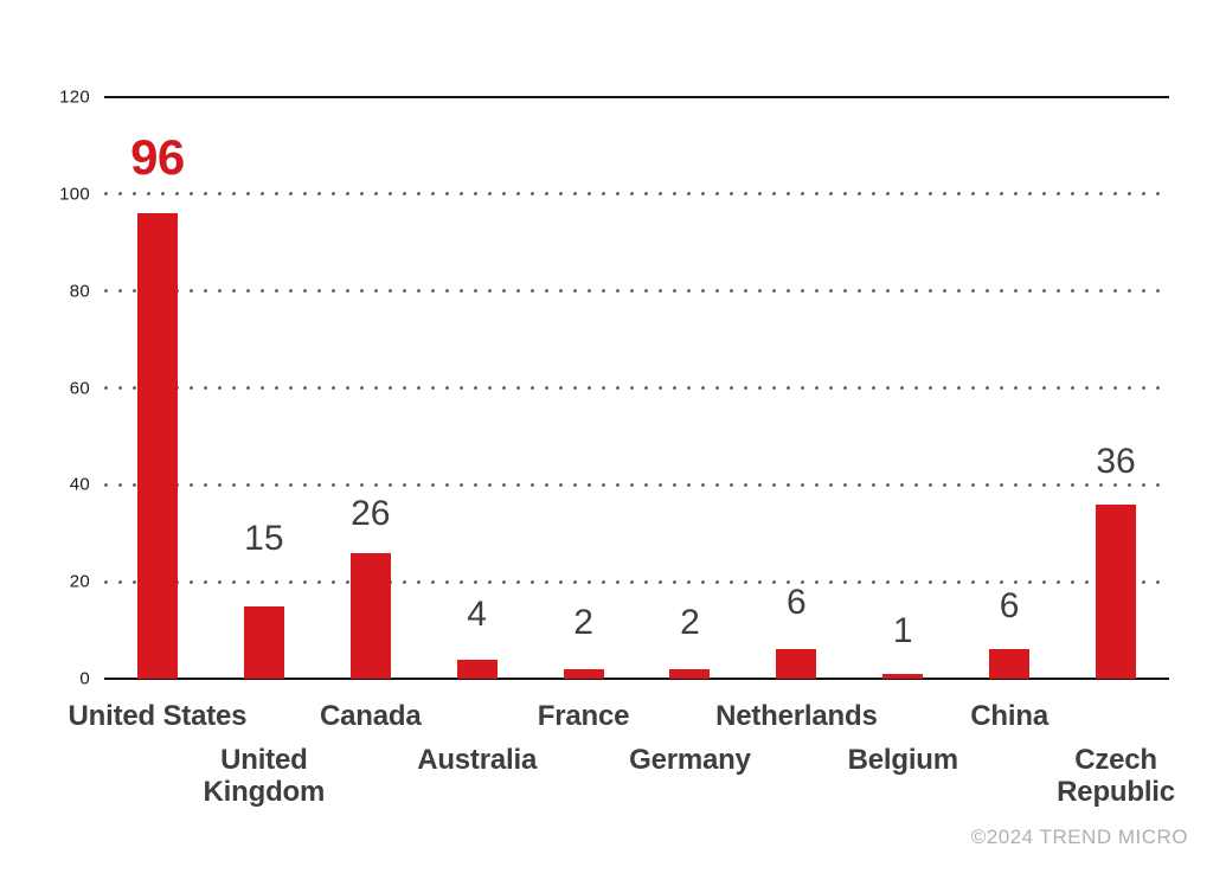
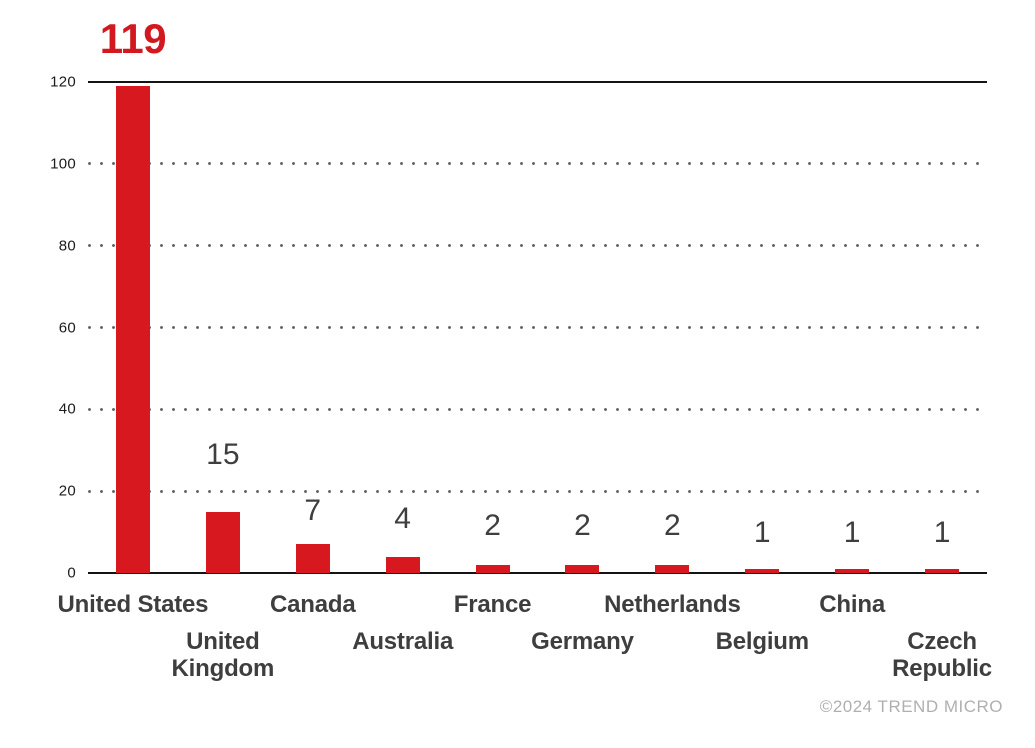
United States: 96 -> 119
Canada: 26 -> 7
Netherlands: 6 -> 2
China: 6 -> 1
Czech Republic: 36 -> 1
